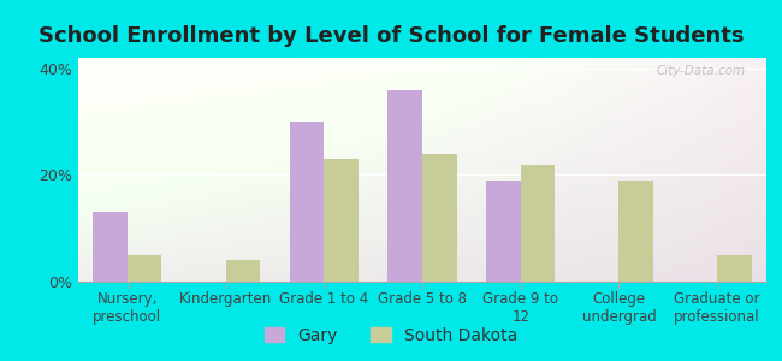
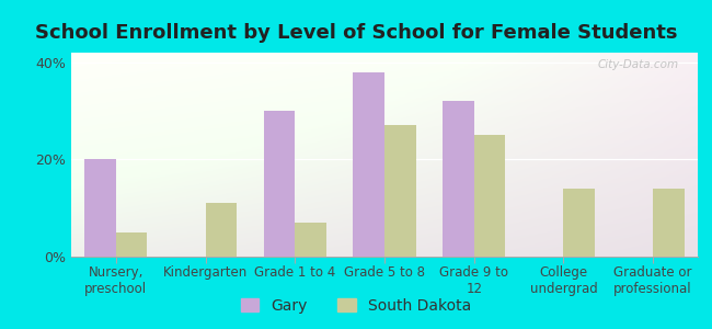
Gary/Nursery, preschool: 13% -> 20%
South Dakota/Kindergarten: 4% -> 11%
South Dakota/Grade 1 to 4: 23% -> 7%
Gary/Grade 5 to 8: 36% -> 38%
South Dakota/Grade 5 to 8: 24% -> 27%
Gary/Grade 9 to 12: 19% -> 32%
South Dakota/Grade 9 to 12: 22% -> 25%
South Dakota/College undergrad: 19% -> 14%
South Dakota/Graduate or professional: 5% -> 14%
